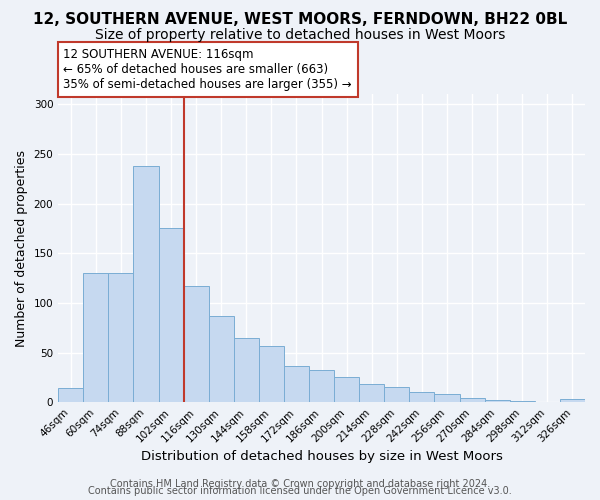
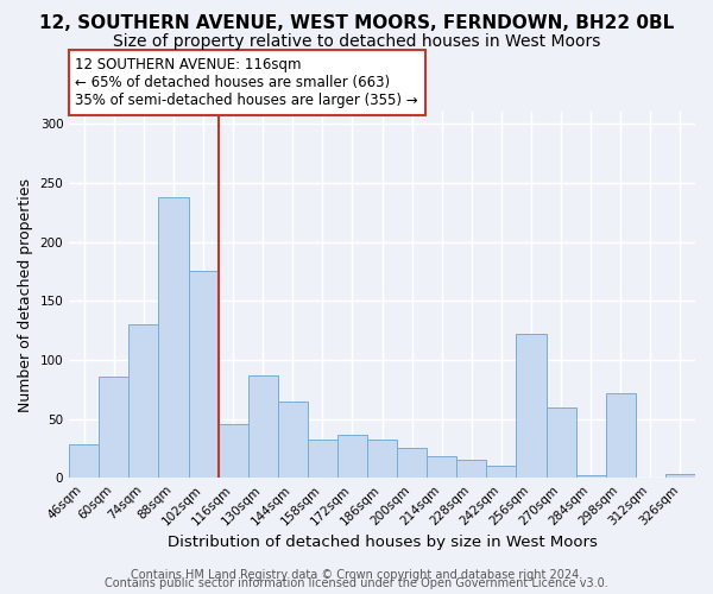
46sqm: 14 -> 28
60sqm: 130 -> 86
116sqm: 117 -> 46
158sqm: 57 -> 32
256sqm: 8 -> 122
270sqm: 4 -> 60
298sqm: 1 -> 72
